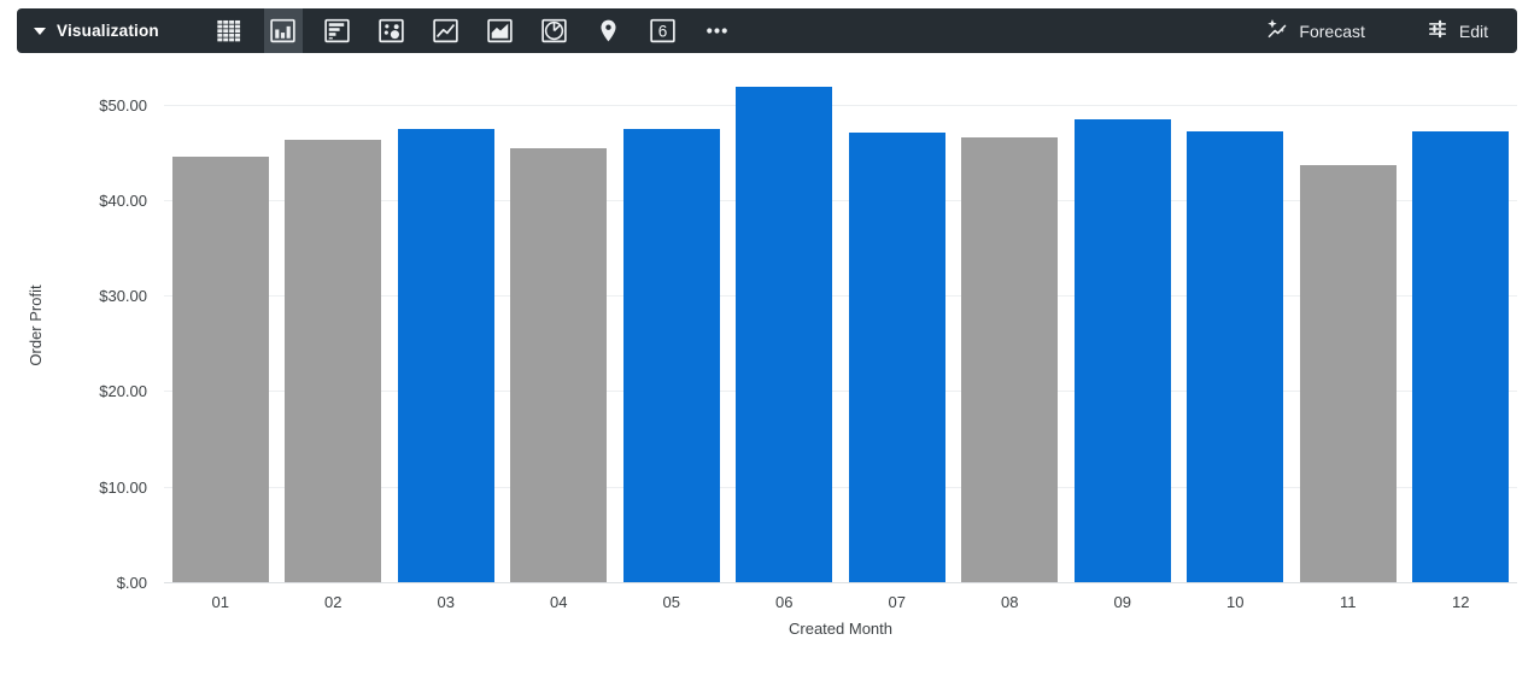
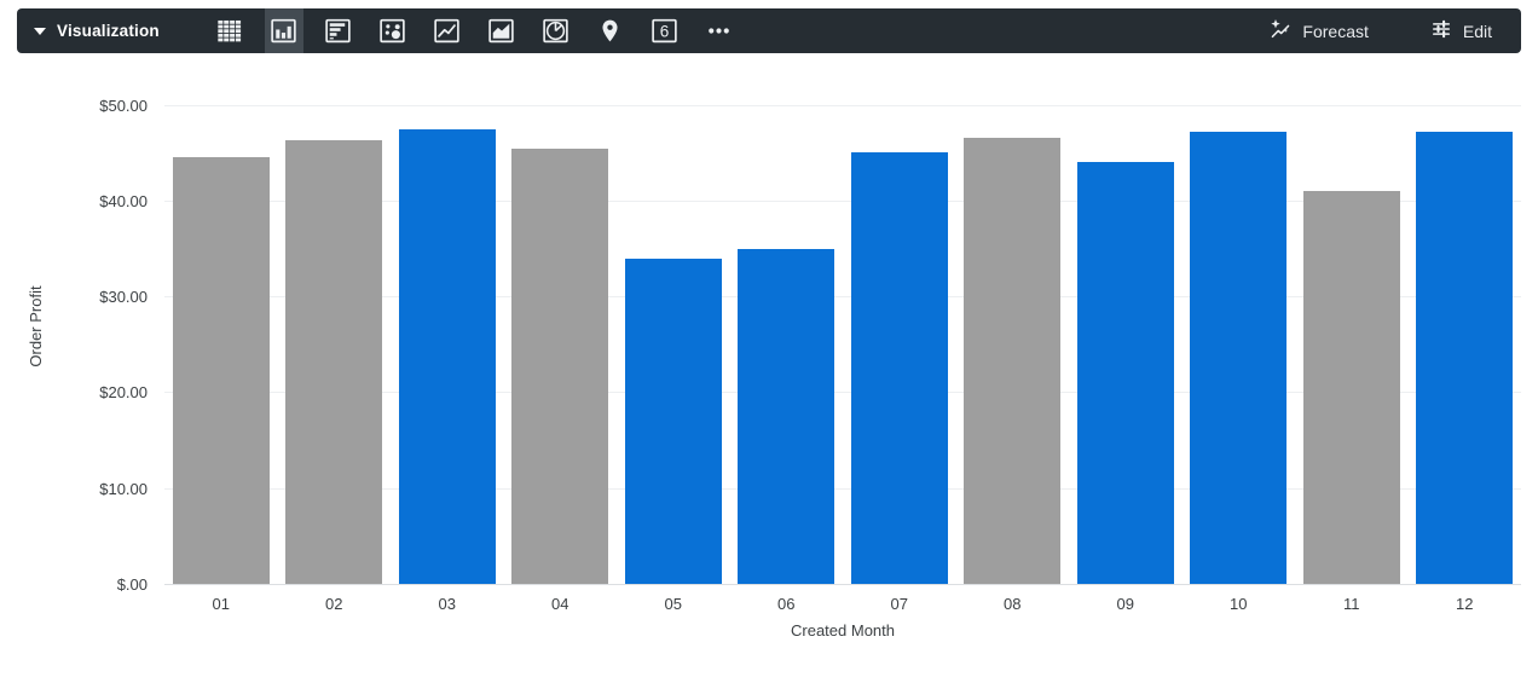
05: $47 -> $34
06: $52 -> $35
07: $47 -> $45
09: $48 -> $44
11: $44 -> $41
